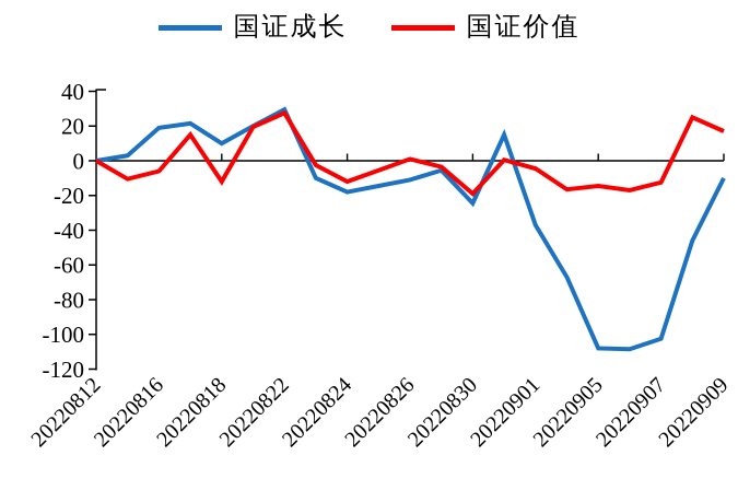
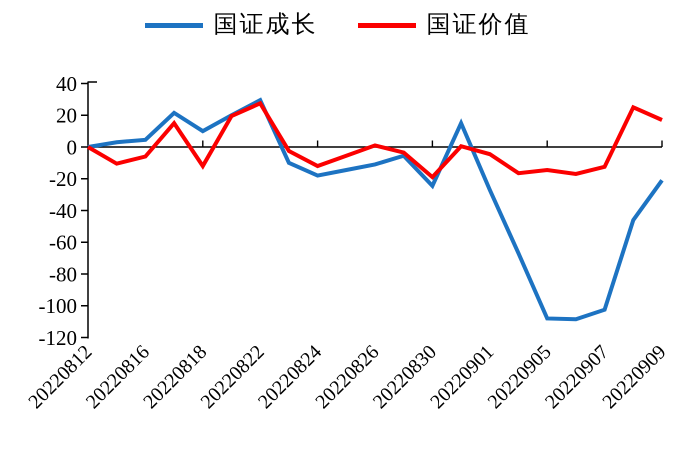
国证成长/20220816: 19 -> 4
国证成长/20220901: -37 -> -27
国证成长/20220909: -10 -> -21
